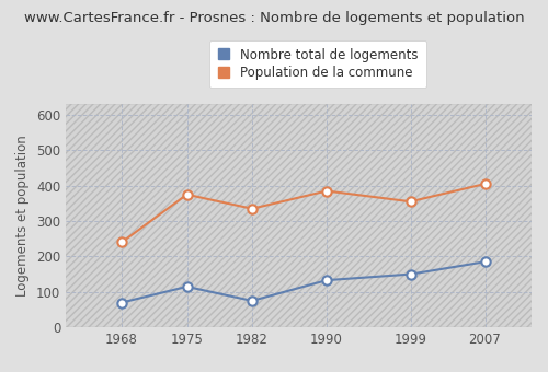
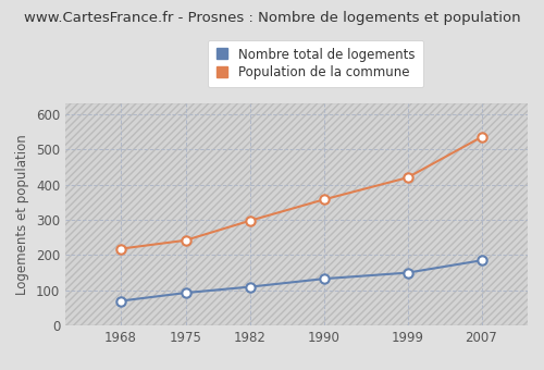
Population de la commune/1968: 240 -> 218
Nombre total de logements/1975: 115 -> 93
Population de la commune/1975: 375 -> 242
Nombre total de logements/1982: 75 -> 110
Population de la commune/1982: 335 -> 298
Population de la commune/1990: 385 -> 358
Population de la commune/1999: 355 -> 420
Population de la commune/2007: 405 -> 535
